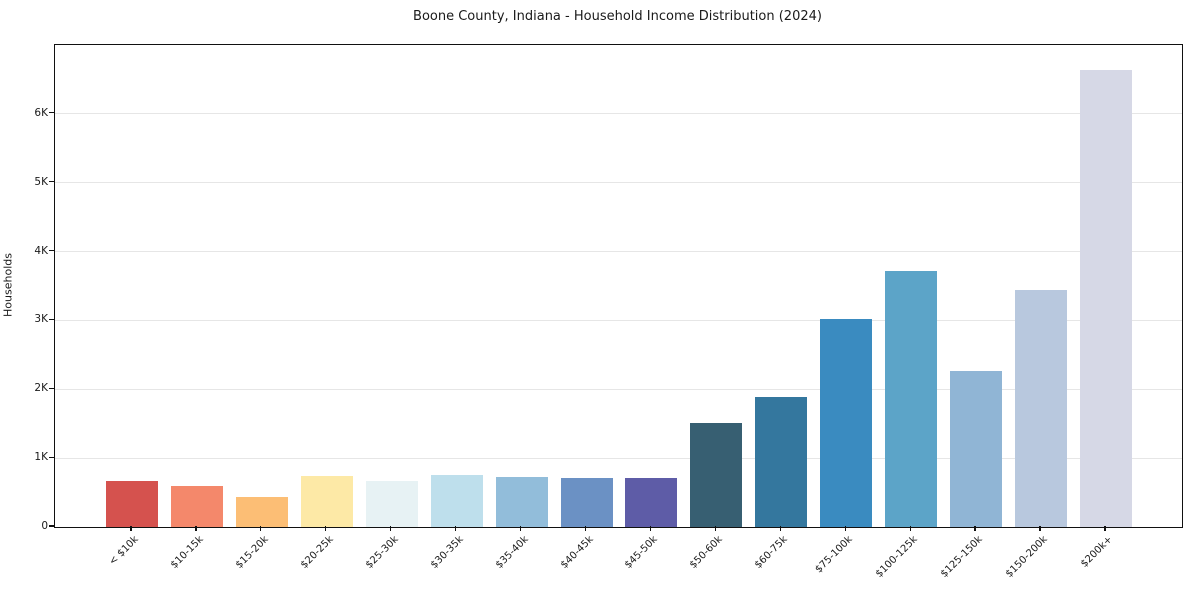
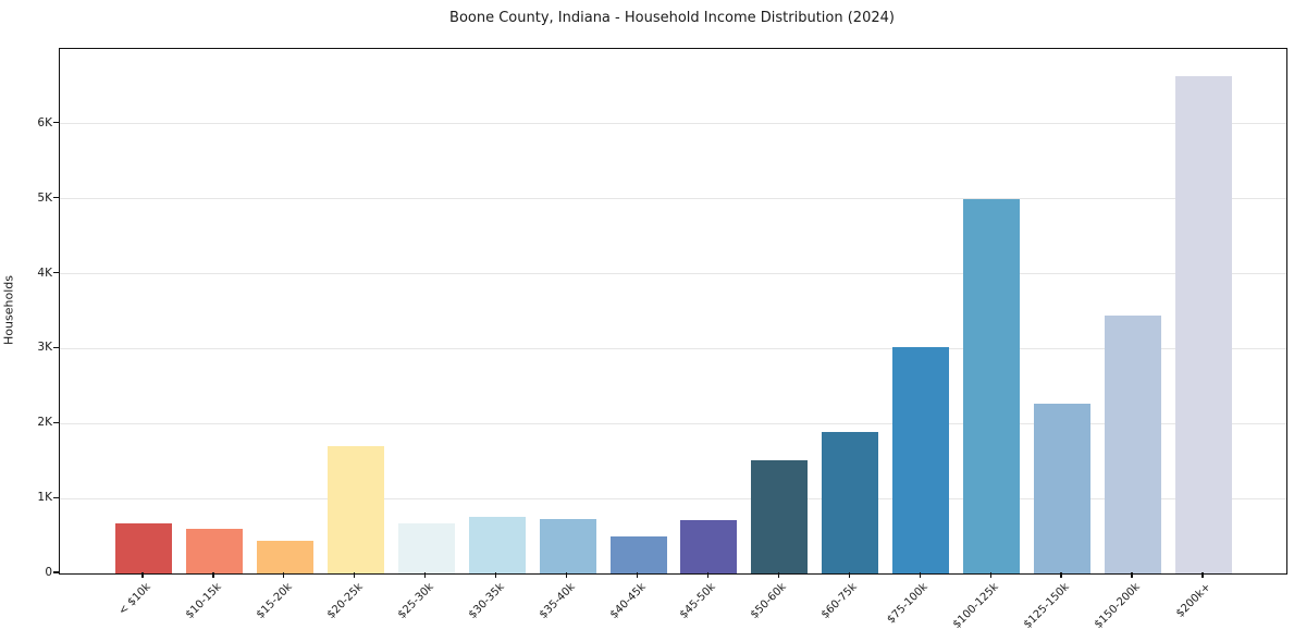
$20-25k: 0.7K -> 1.7K
$40-45k: 0.7K -> 0.5K
$100-125k: 3.7K -> 5.0K
